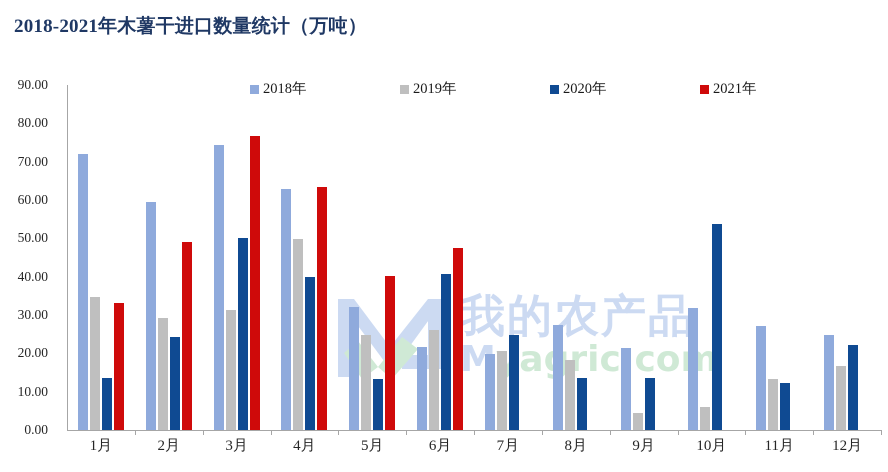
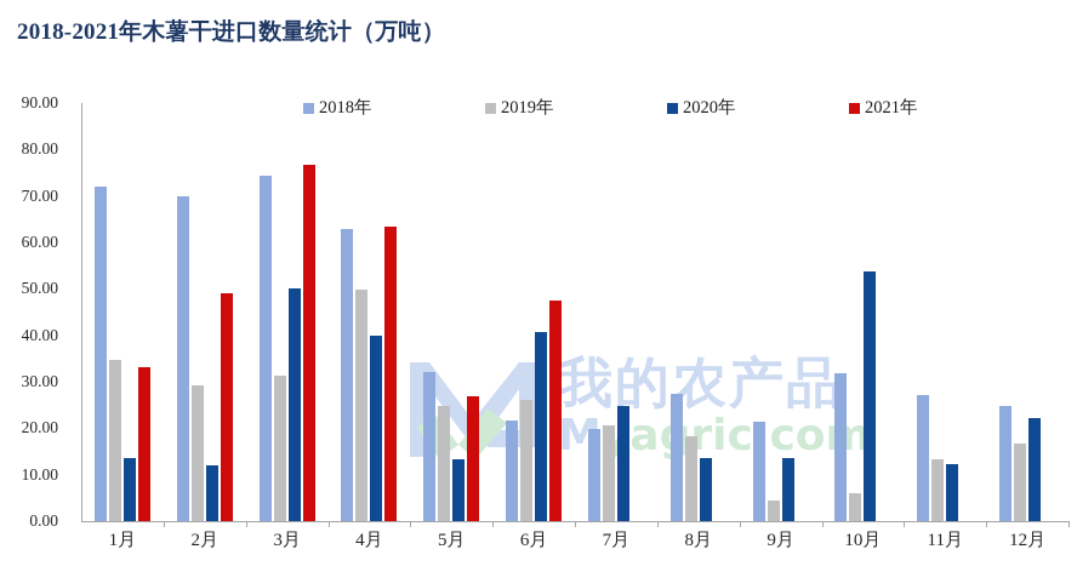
2018年/2月: 60 -> 70
2020年/2月: 24 -> 12
2021年/5月: 40 -> 27
